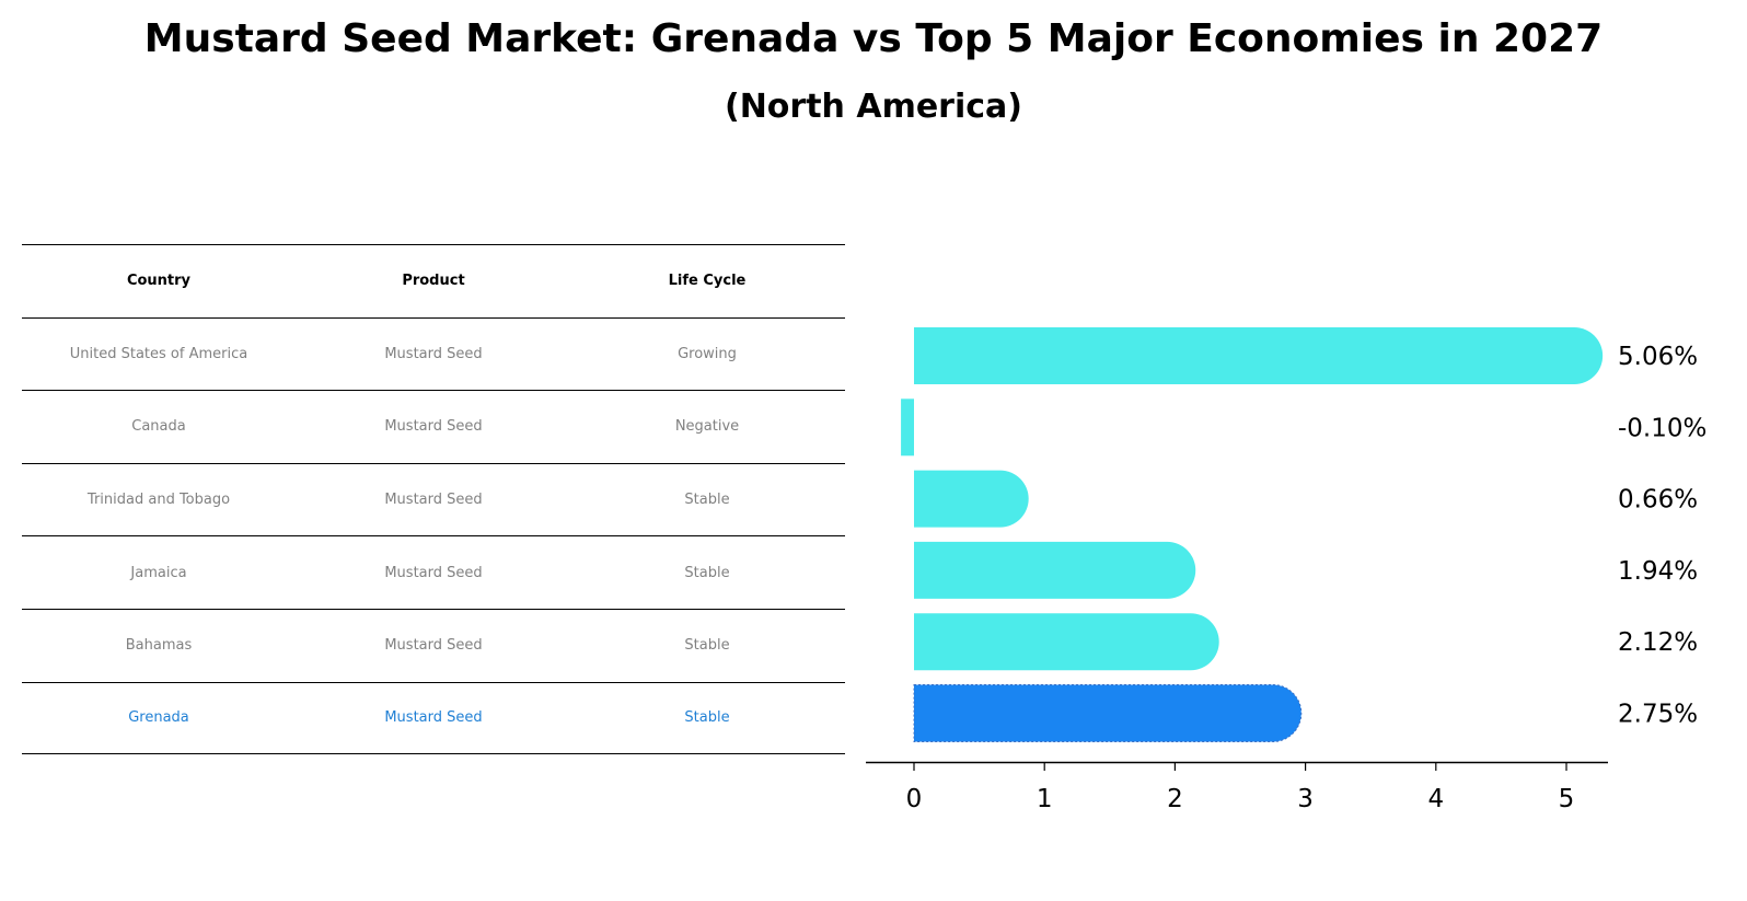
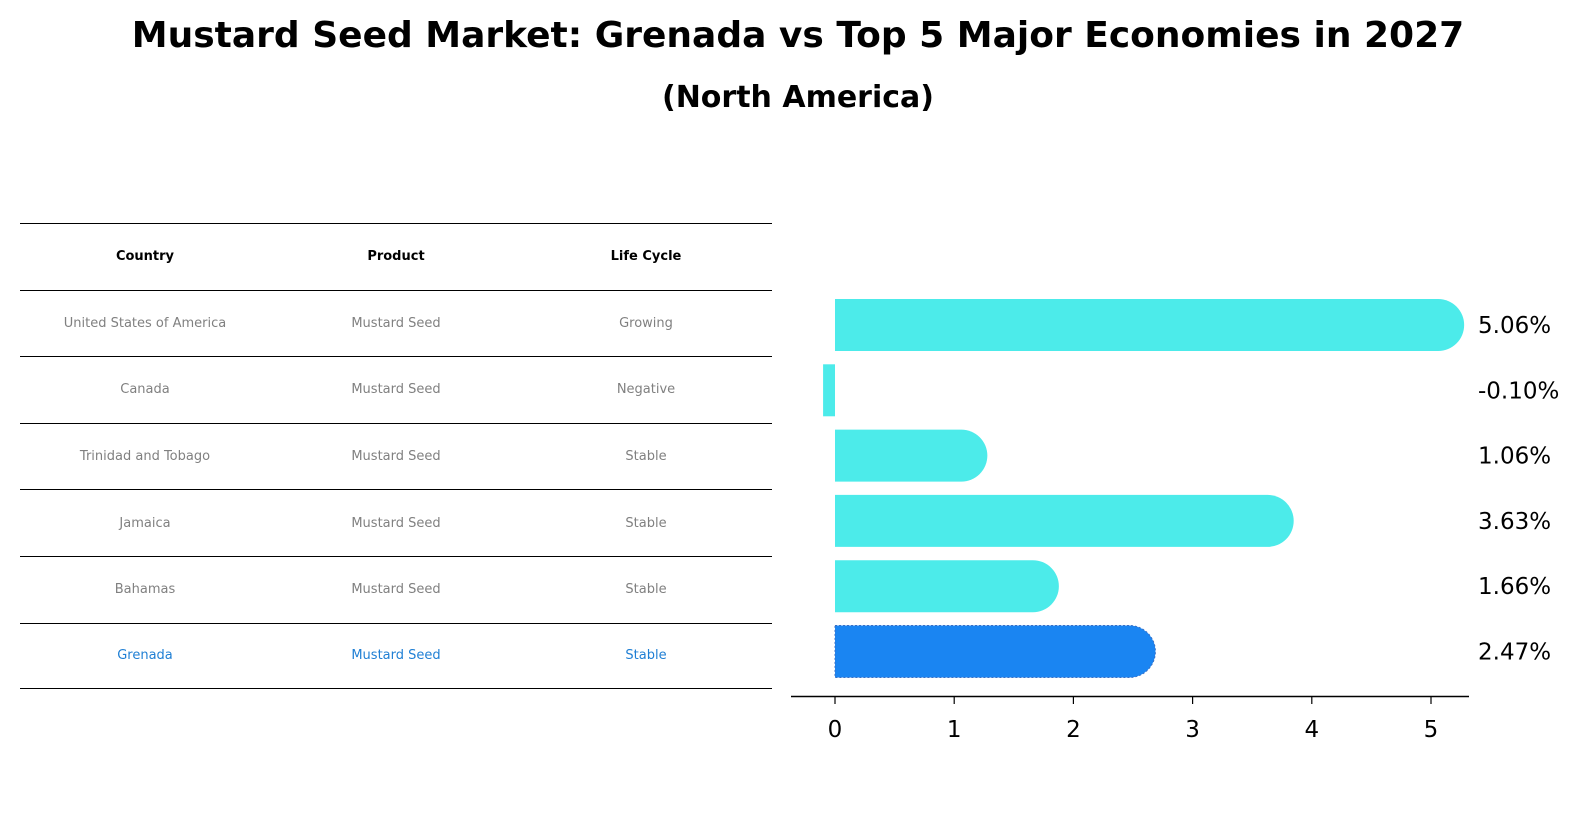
Trinidad and Tobago: 0.66% -> 1.06%
Jamaica: 1.94% -> 3.63%
Bahamas: 2.12% -> 1.66%
Grenada: 2.75% -> 2.47%
